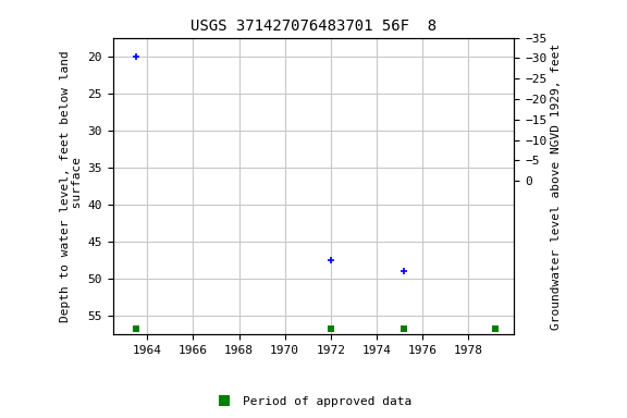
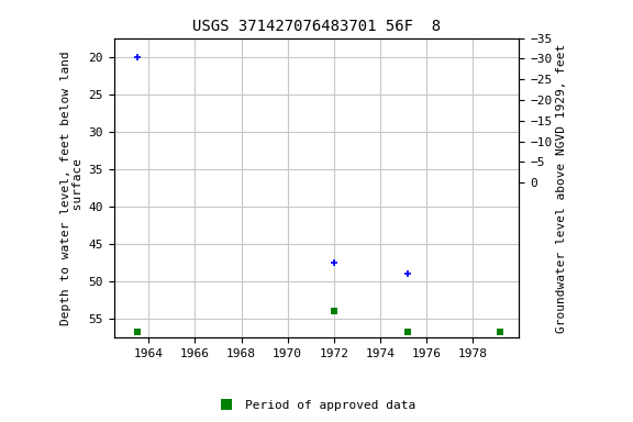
Period of approved data/1972: 56.8 -> 54.0
